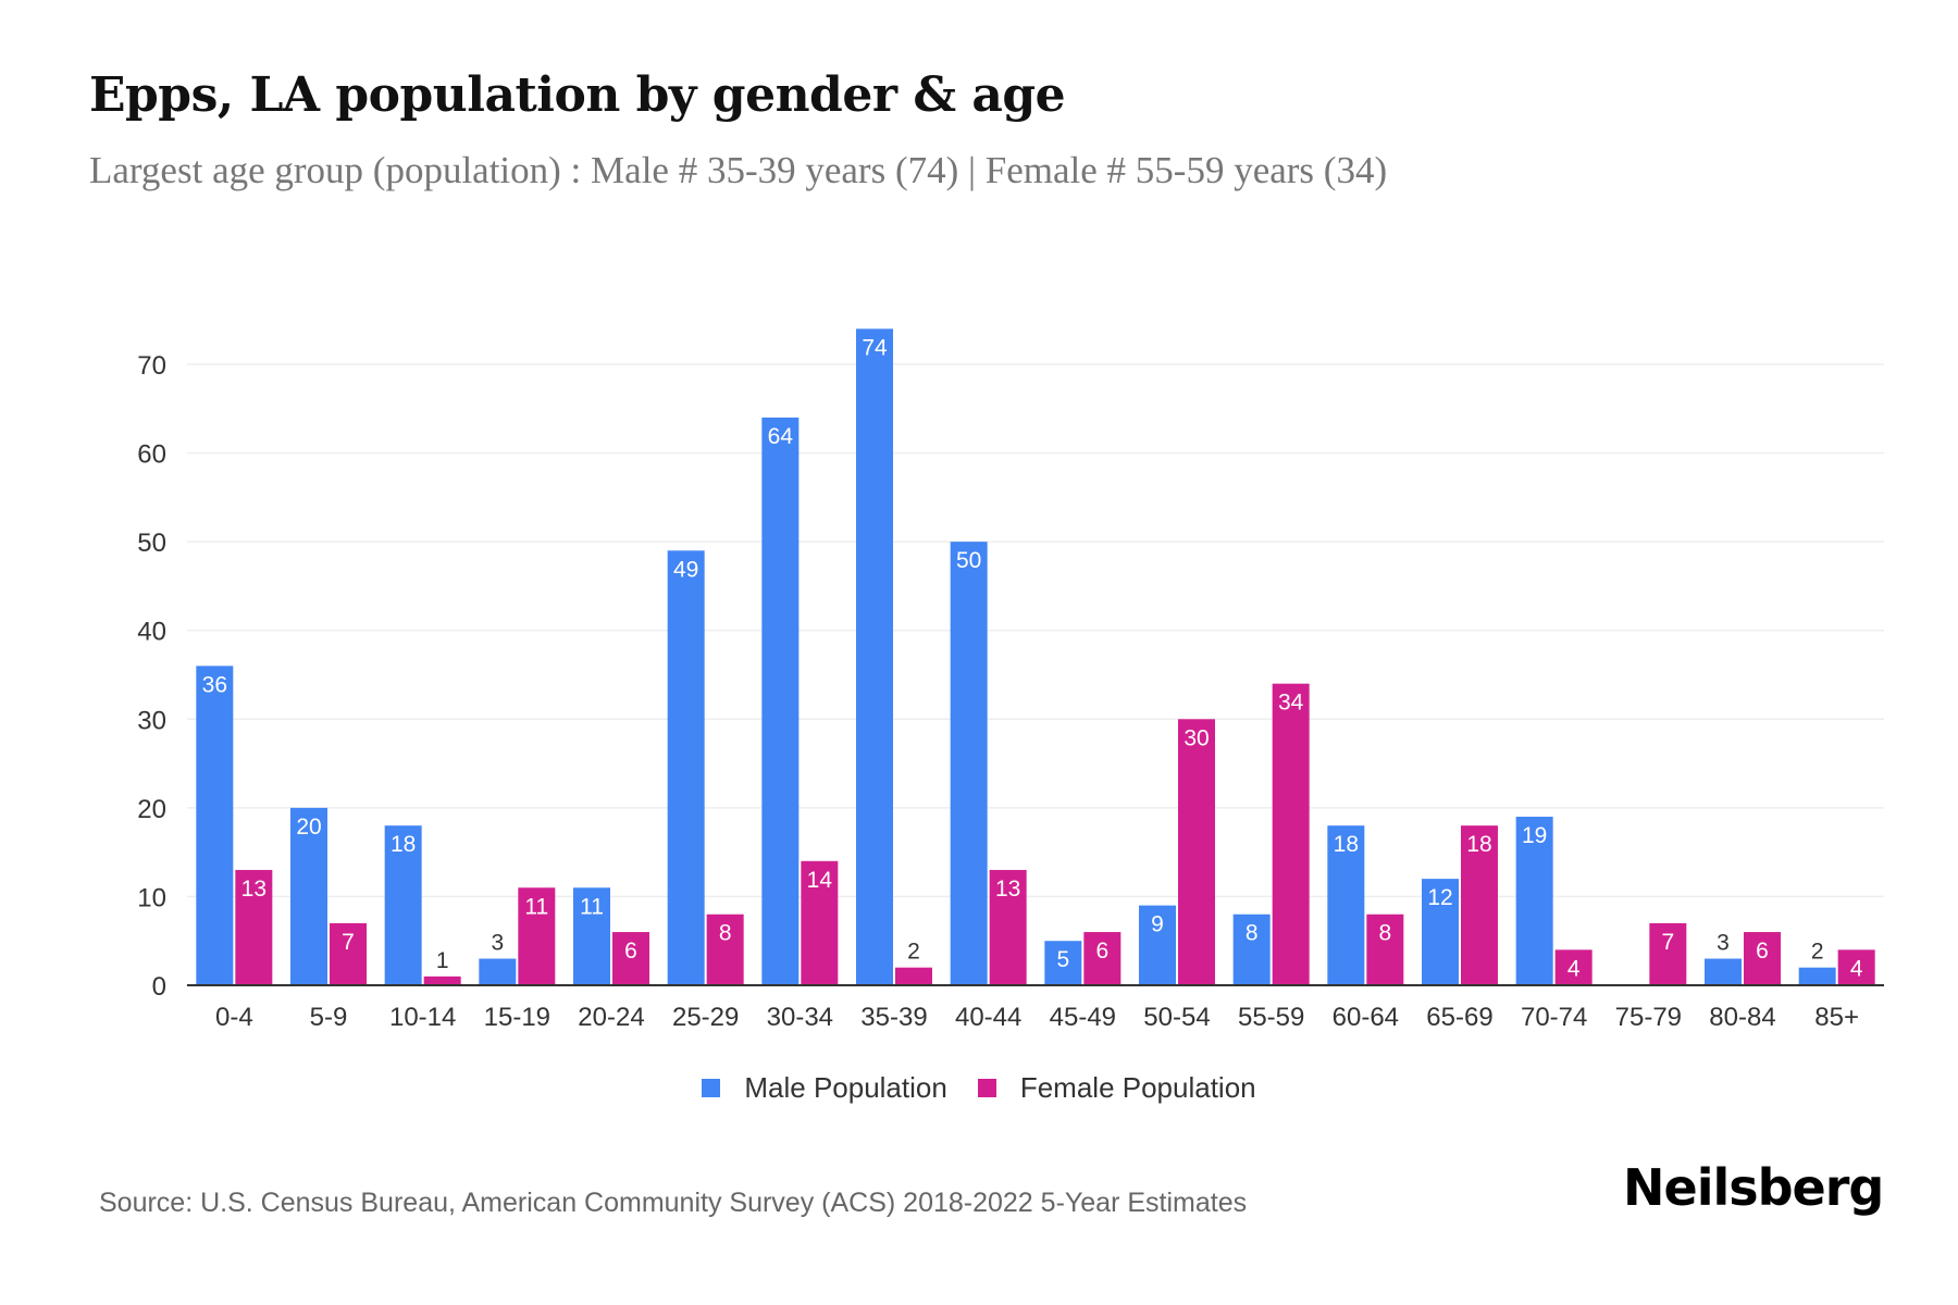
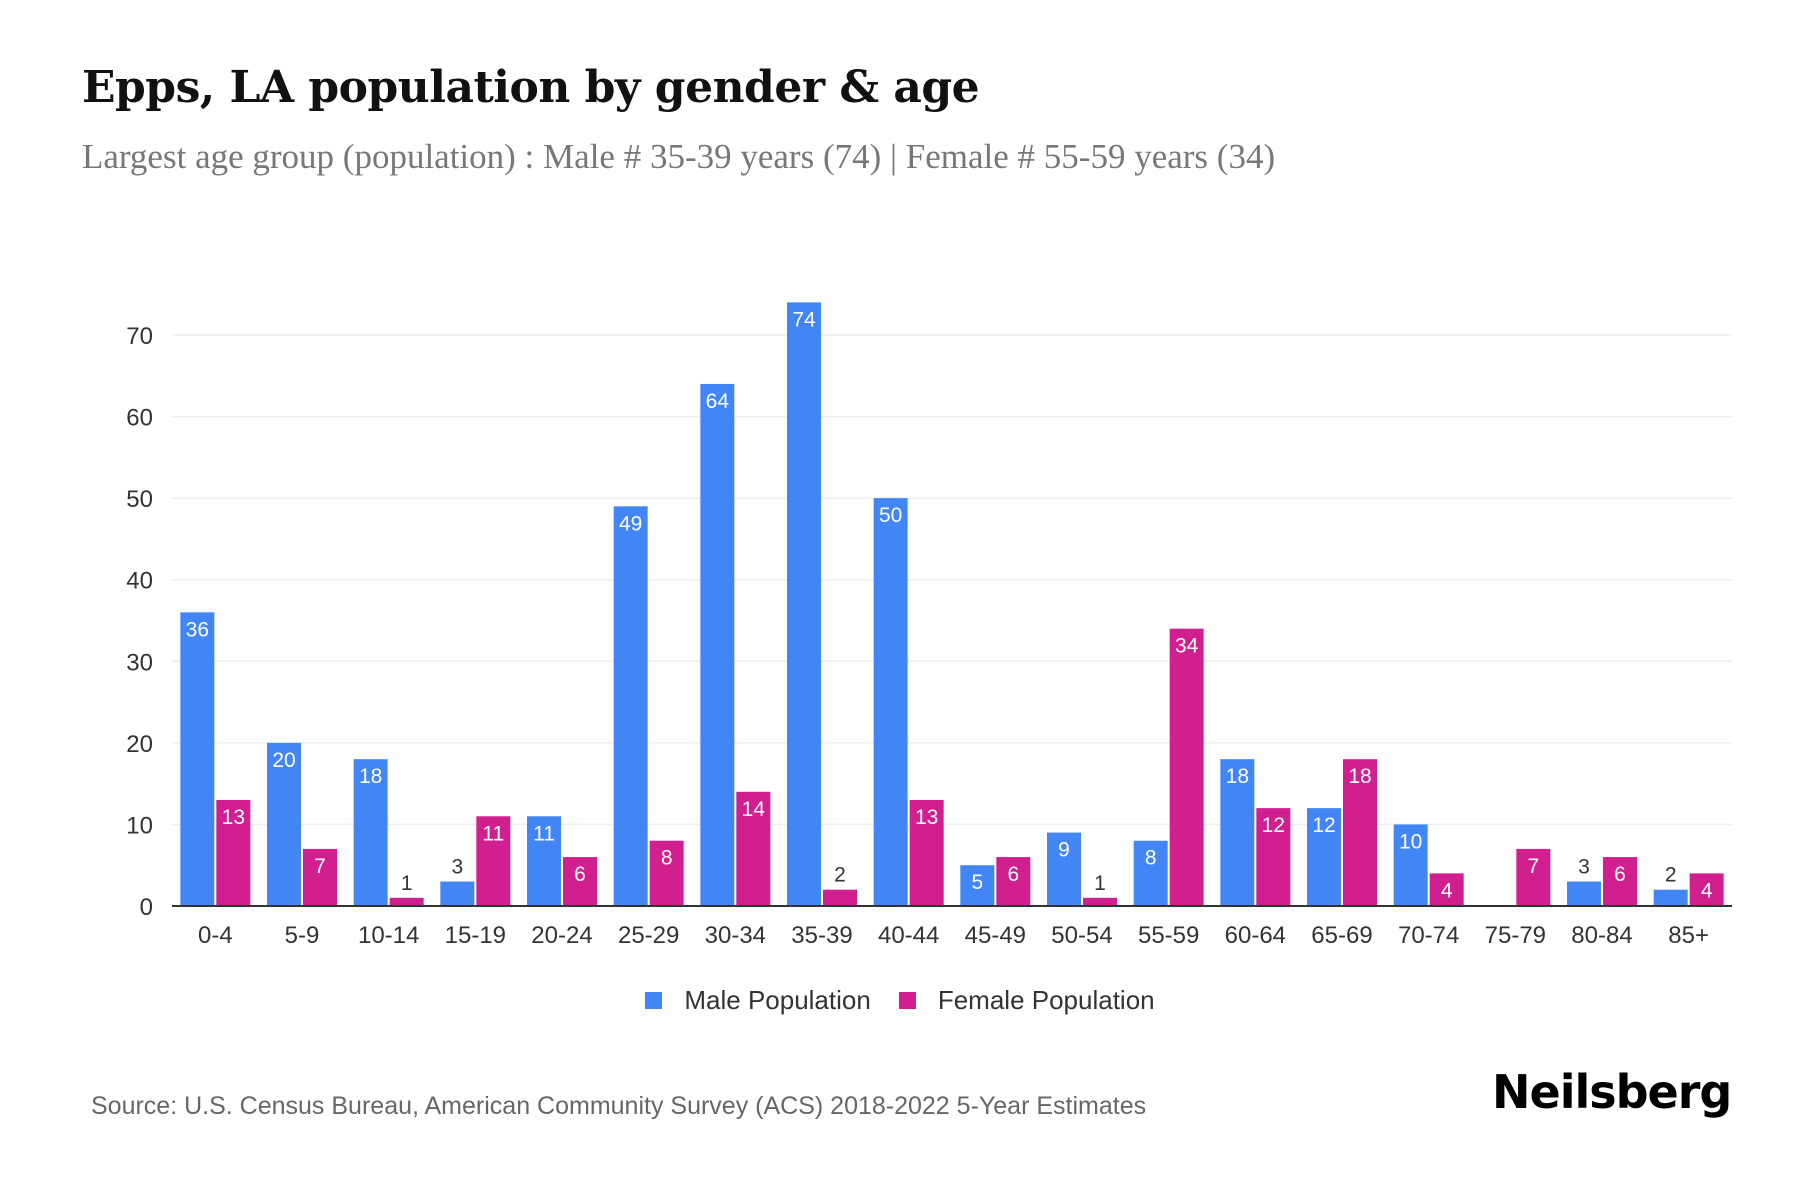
Female Population/50-54: 30 -> 1
Female Population/60-64: 8 -> 12
Male Population/70-74: 19 -> 10
